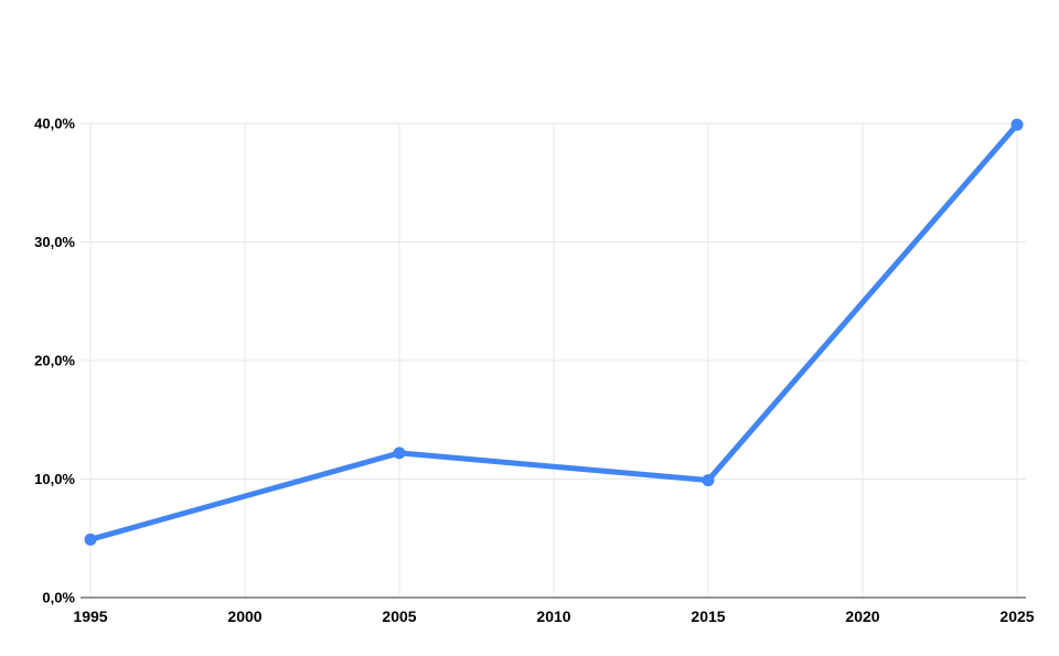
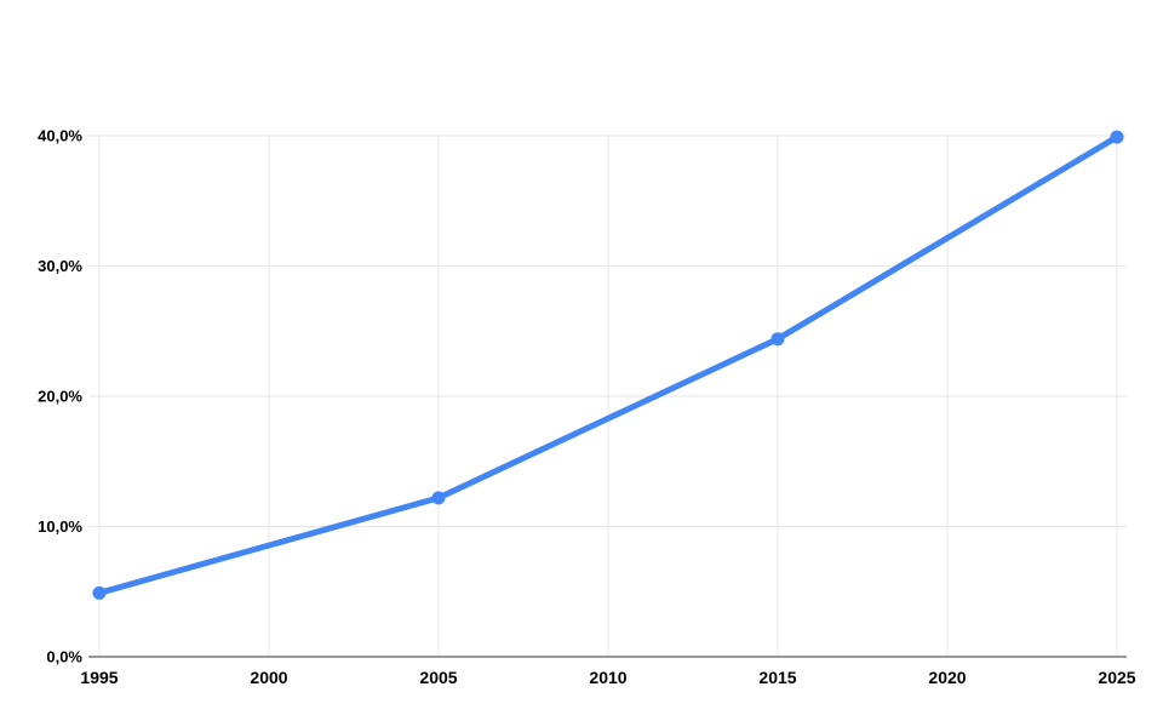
2015: 9,9% -> 24,4%
